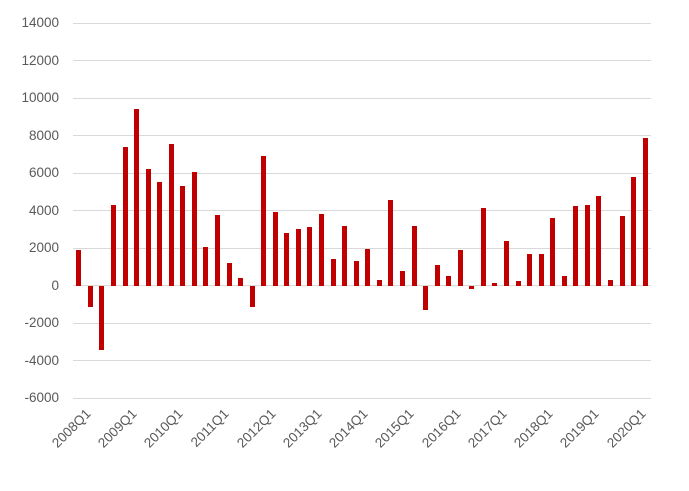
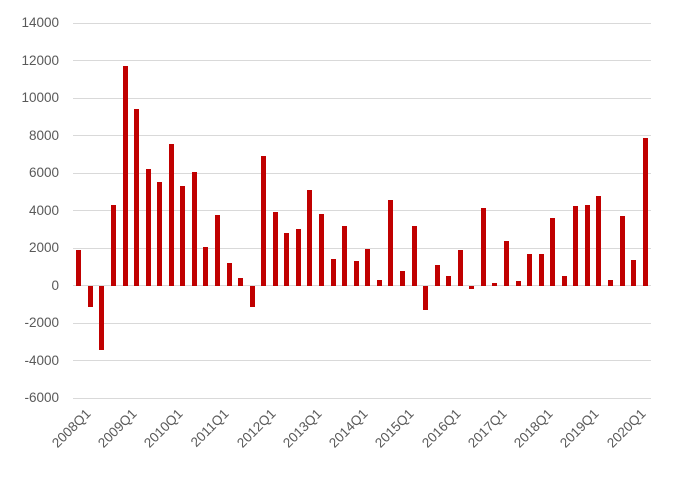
2009Q1: 7400 -> 11700
2013Q1: 3100 -> 5100
2020Q1: 5800 -> 1400
